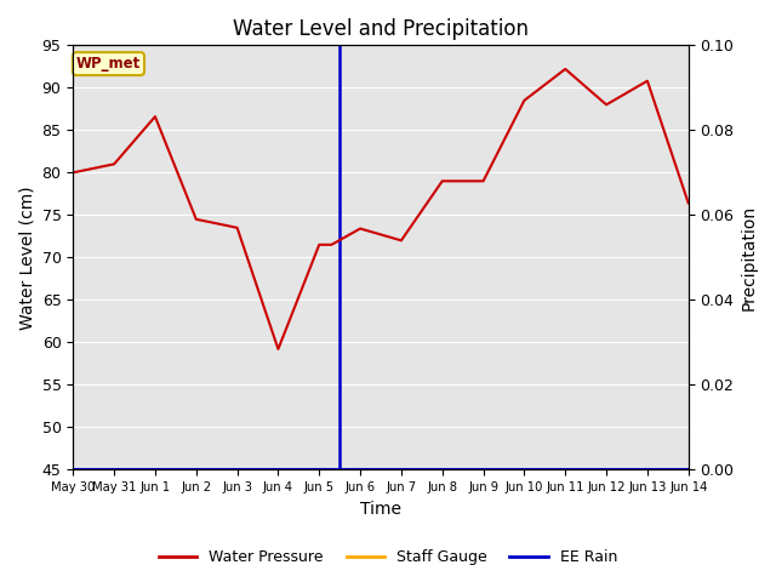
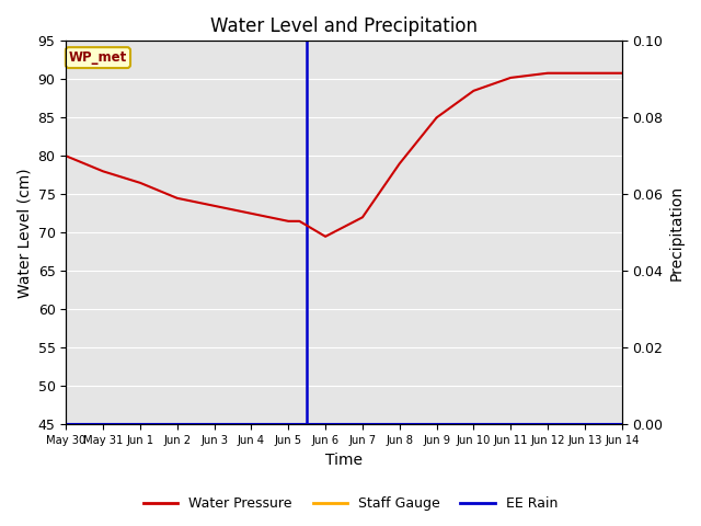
May 31: 81.0 -> 78.0
Jun 1: 86.6 -> 76.5
Jun 4: 59.2 -> 72.5
Jun 6: 73.4 -> 69.5
Jun 9: 79.0 -> 85.0
Jun 11: 92.2 -> 90.2
Jun 12: 88.0 -> 90.8
Jun 14: 76.4 -> 90.8
